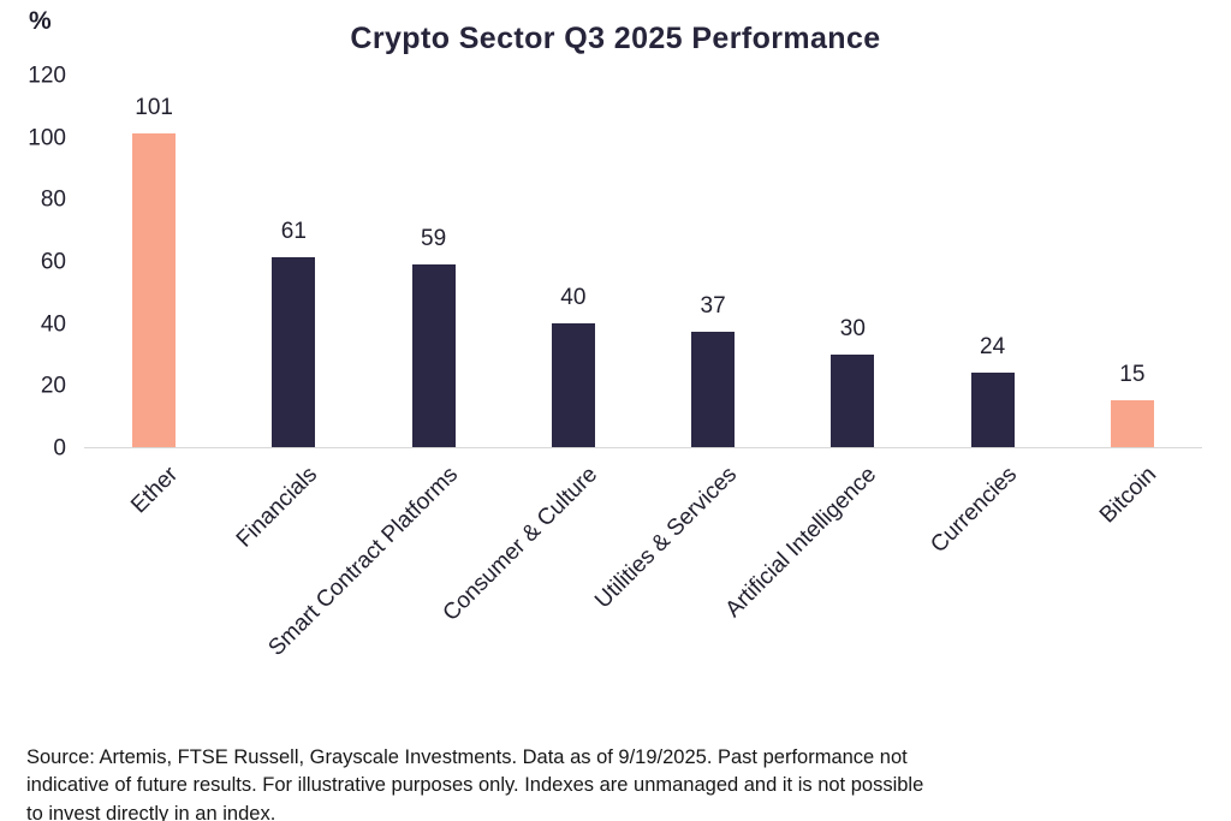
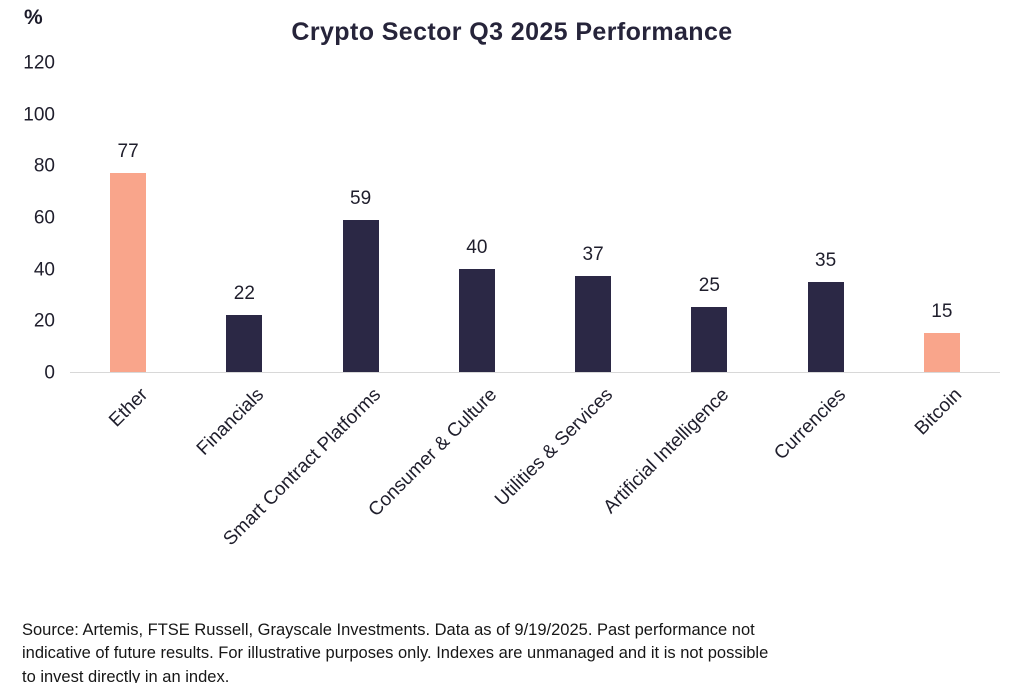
Ether: 101 -> 77
Financials: 61 -> 22
Artificial Intelligence: 30 -> 25
Currencies: 24 -> 35
